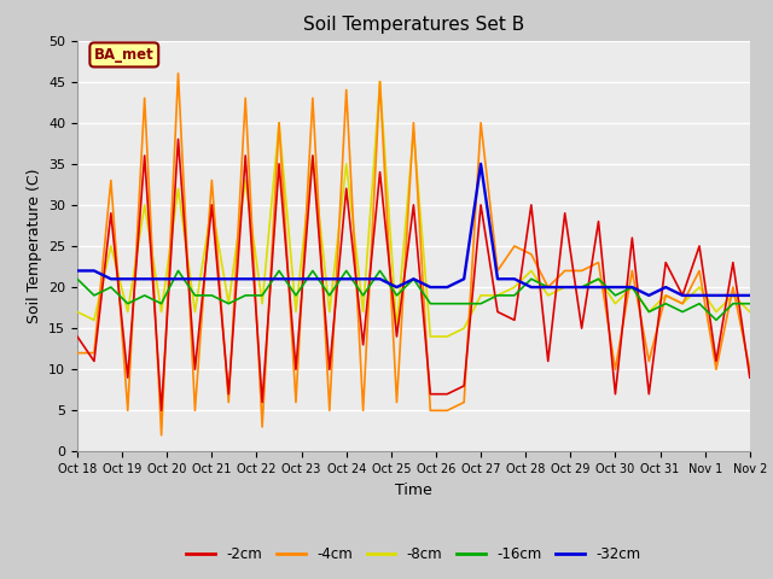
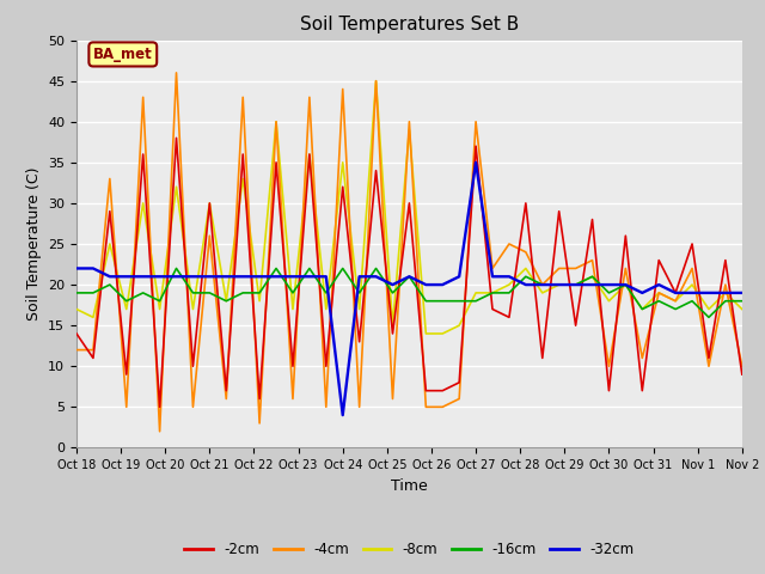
-16cm/Oct 18: 21 -> 19
-4cm/Oct 21: 33 -> 26
-32cm/Oct 24: 21 -> 4
-2cm/Oct 27: 30 -> 37
